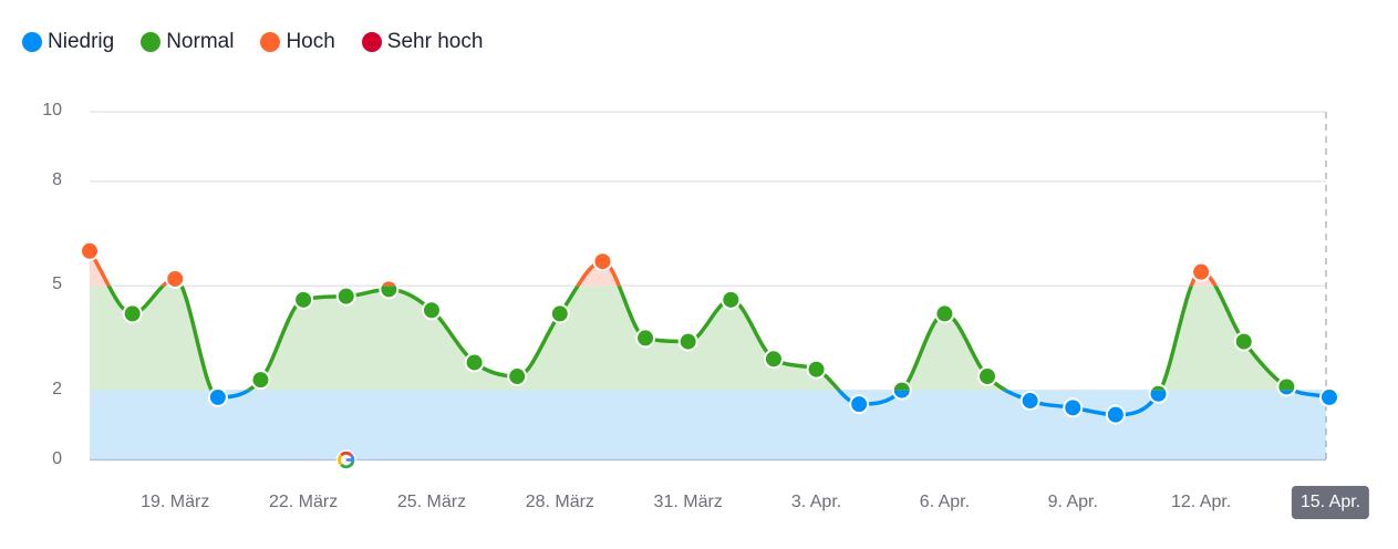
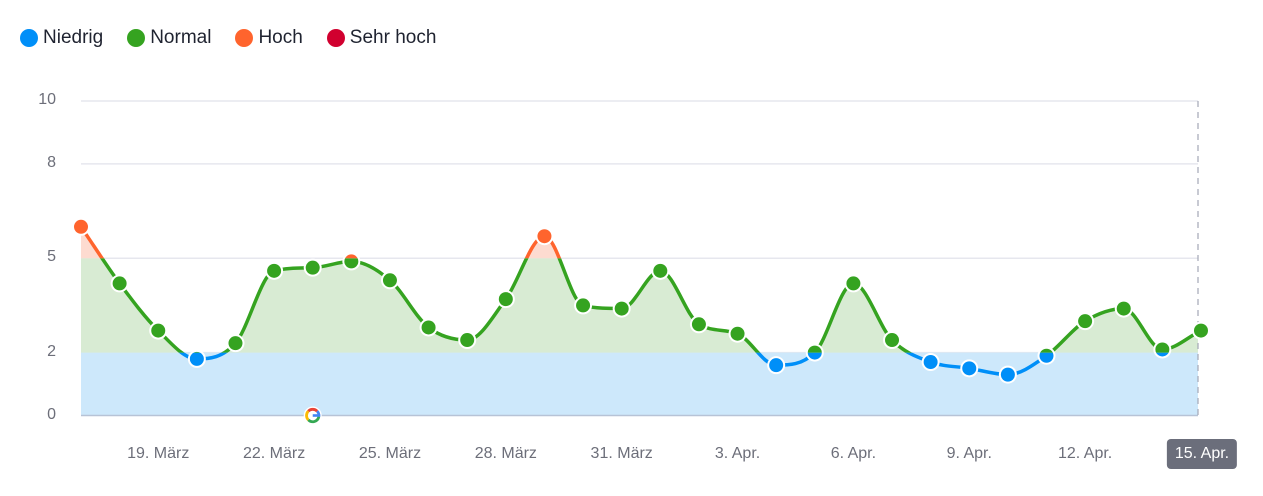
19. März: 5.2 -> 2.7
28. März: 4.2 -> 3.7
12. Apr.: 5.4 -> 3.0
15. Apr.: 1.8 -> 2.7
